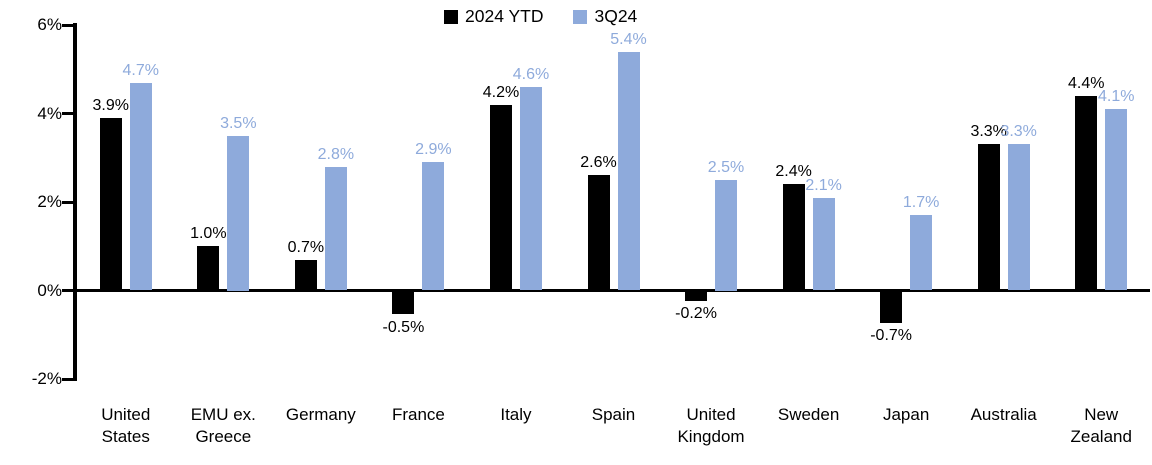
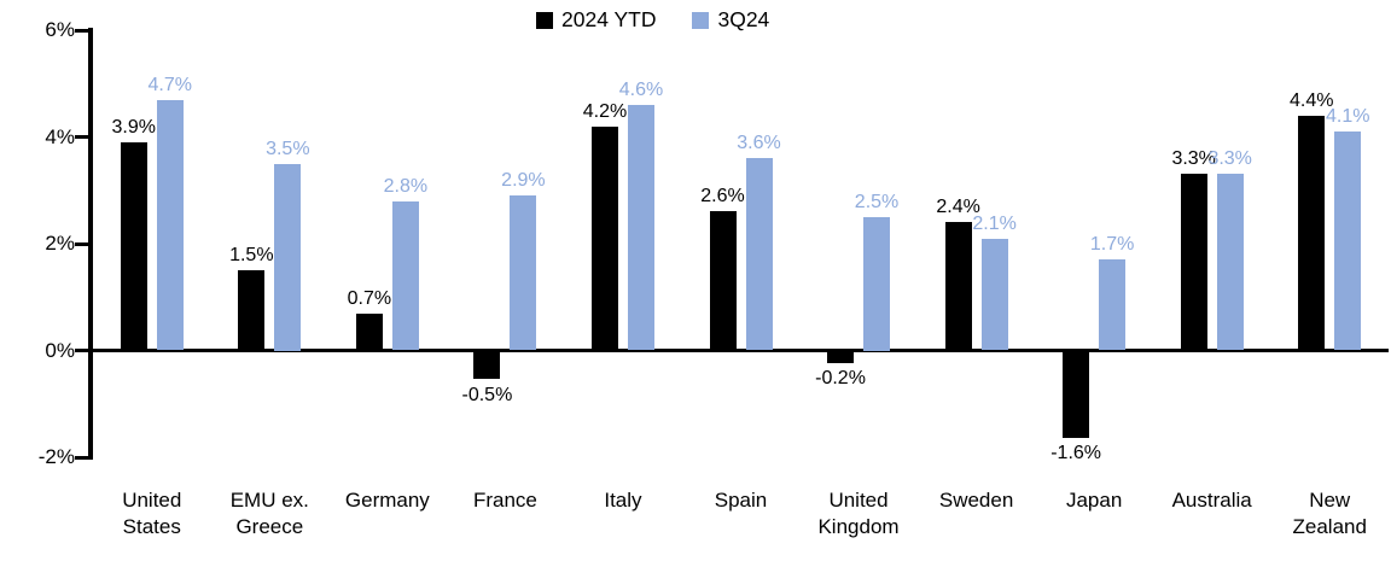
2024 YTD/EMU ex. Greece: 1.0% -> 1.5%
3Q24/Spain: 5.4% -> 3.6%
2024 YTD/Japan: -0.7% -> -1.6%
